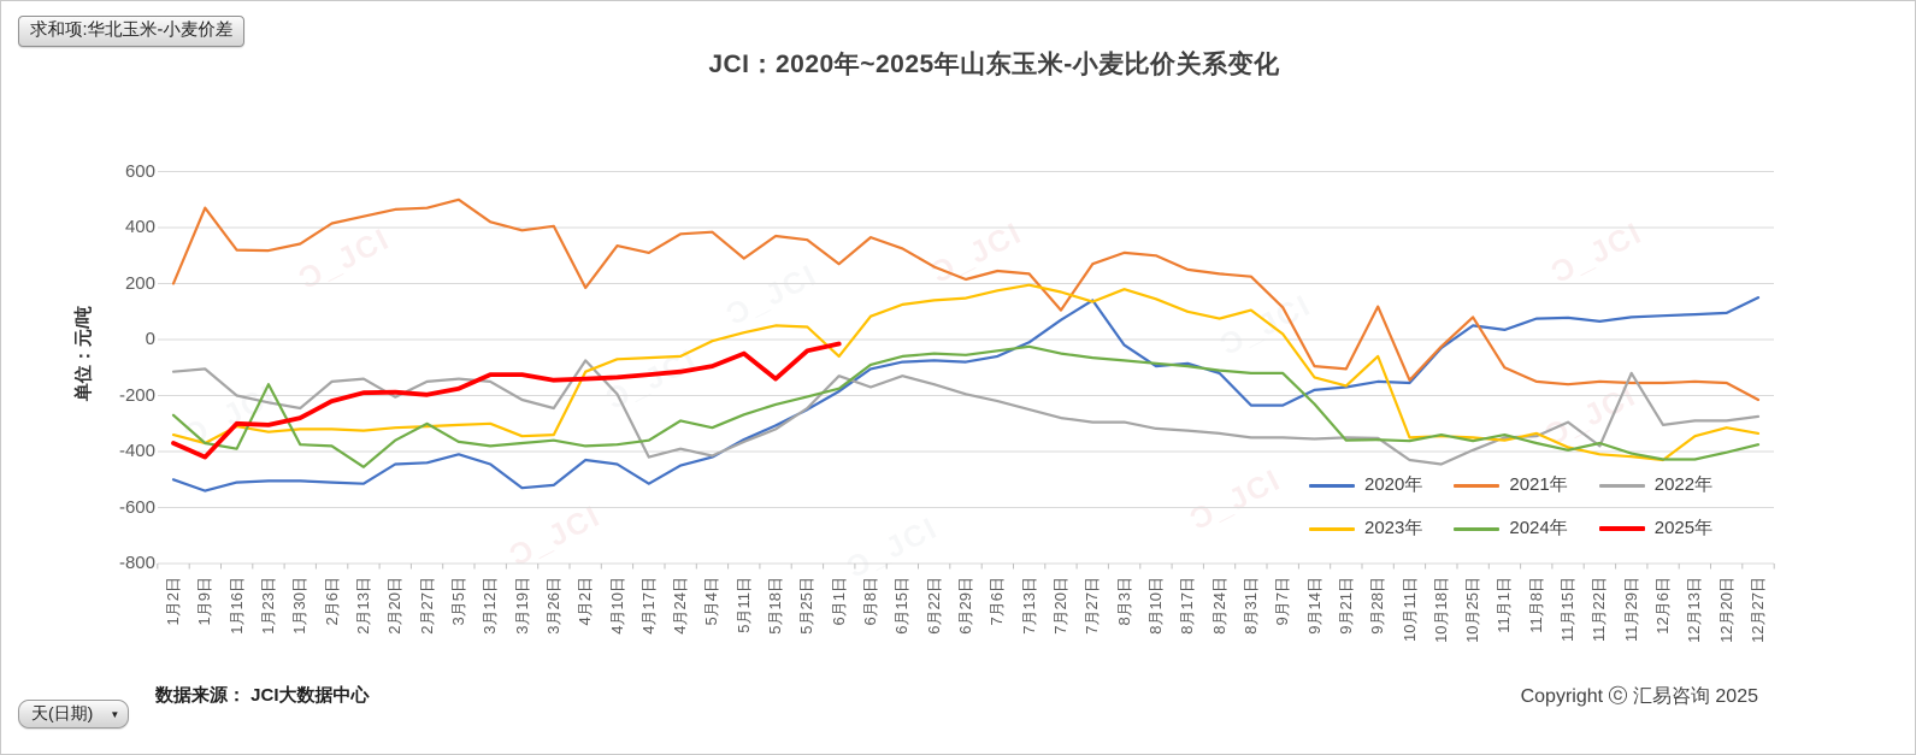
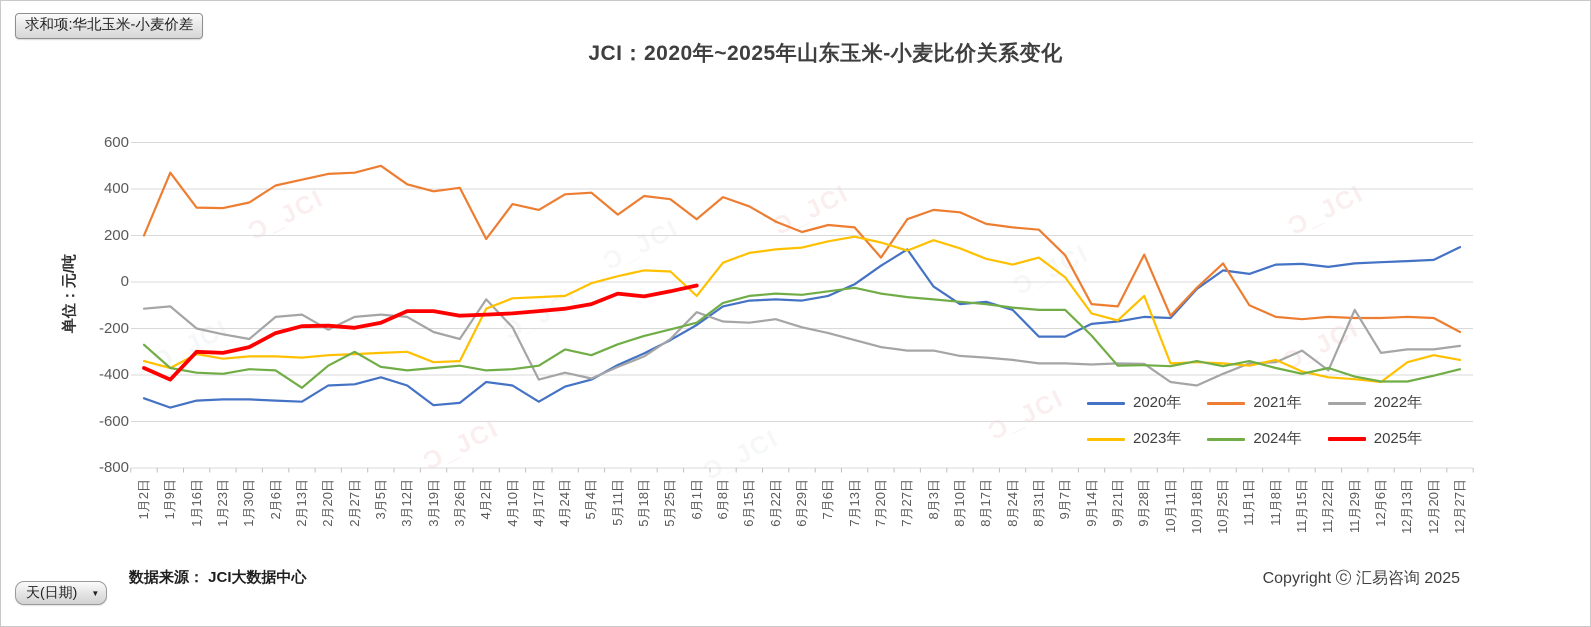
2024年/1月23日: -160 -> -400
2025年/5月18日: -140 -> -60
2022年/6月15日: -130 -> -180
